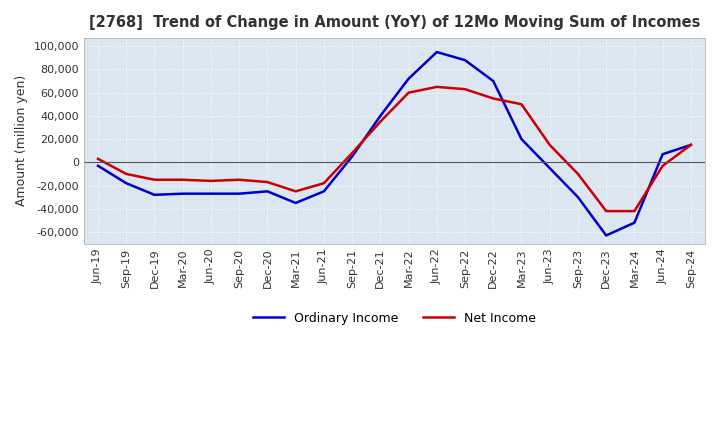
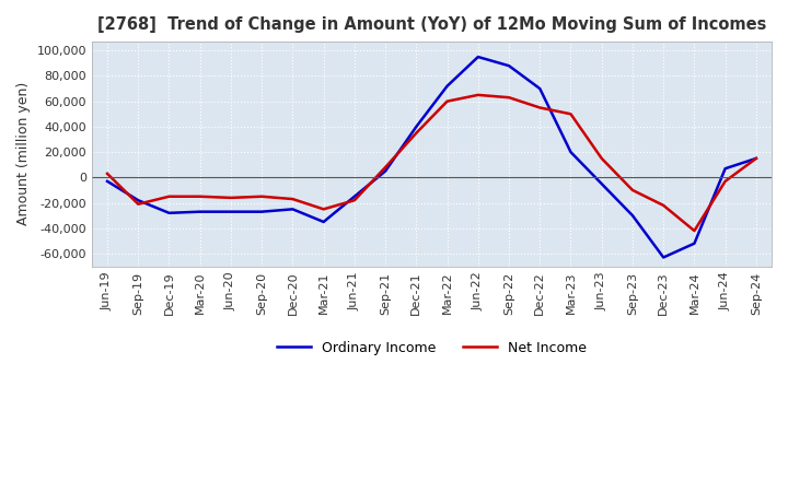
Net Income/Sep-19: -10,000 -> -21,000
Ordinary Income/Jun-21: -25,000 -> -15,000
Net Income/Dec-23: -42,000 -> -22,000
